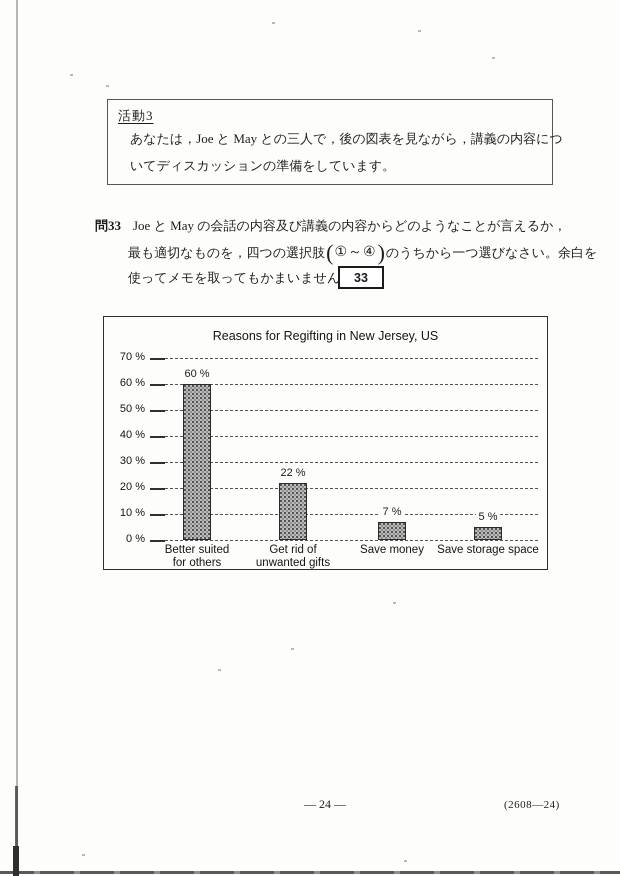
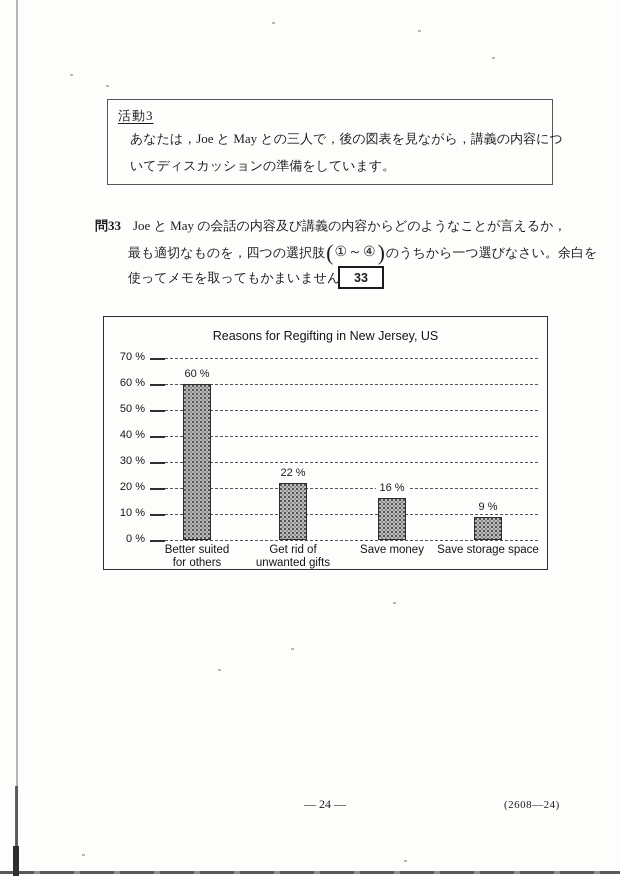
Save money: 7 -> 16
Save storage space: 5 -> 9
